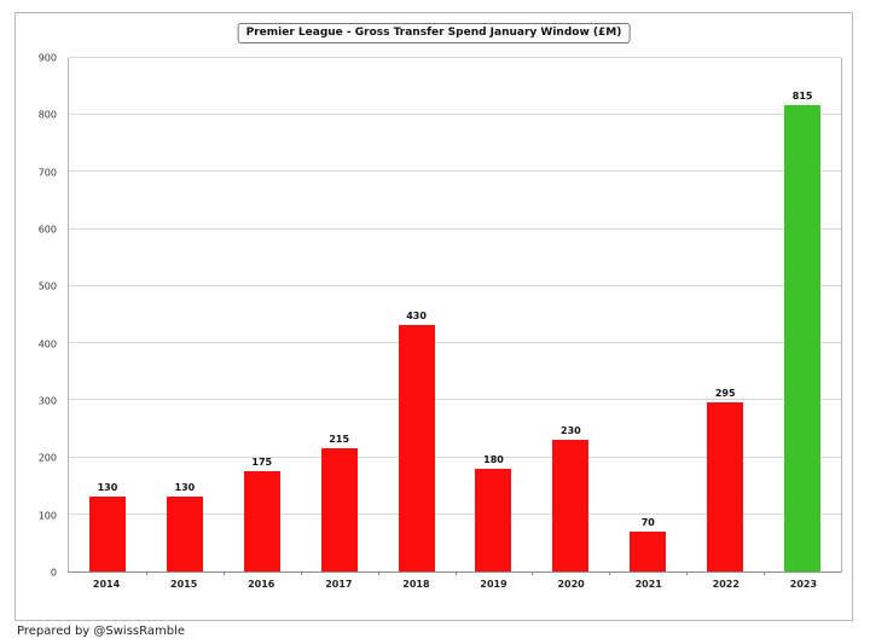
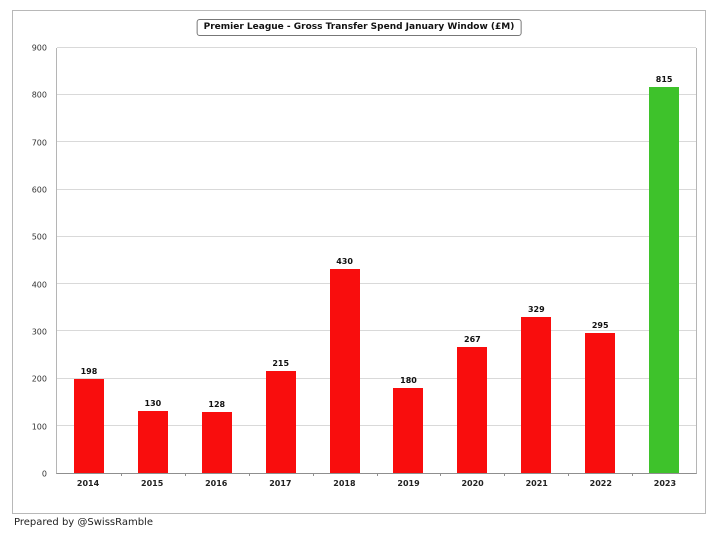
2014: 130 -> 198
2016: 175 -> 128
2020: 230 -> 267
2021: 70 -> 329
